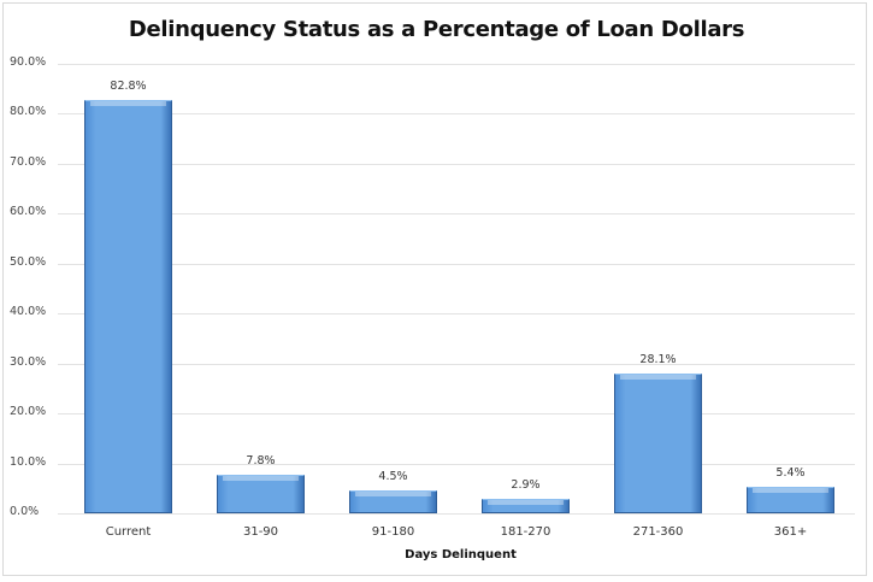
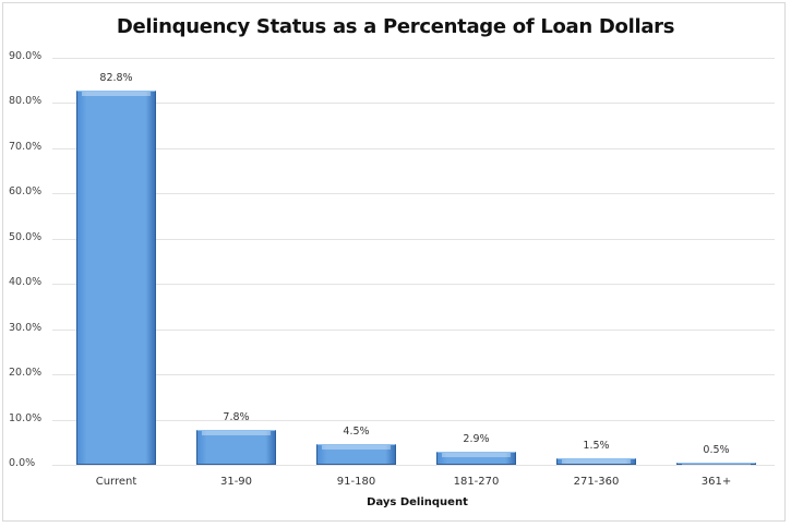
271-360: 28.1% -> 1.5%
361+: 5.4% -> 0.5%
